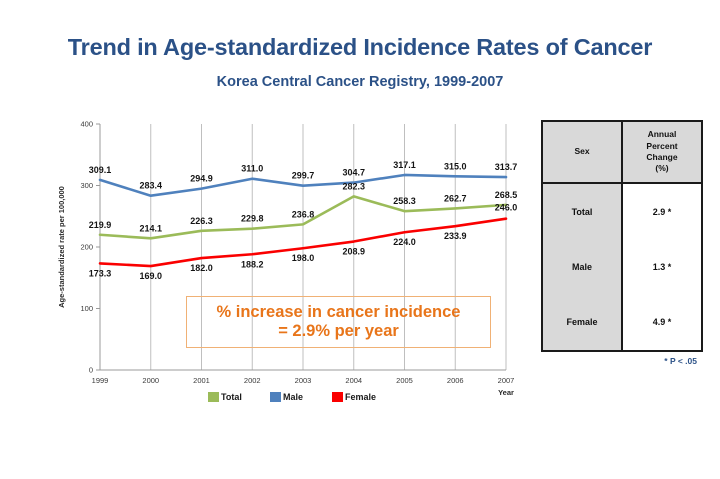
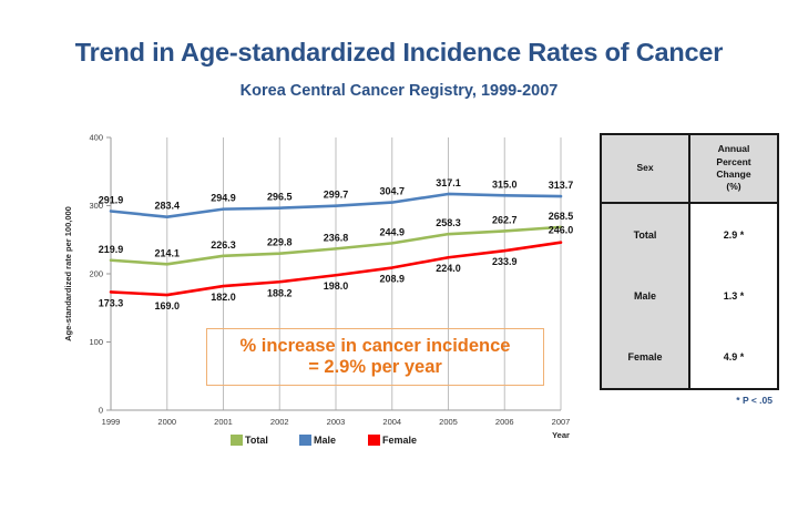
Male/1999: 309.1 -> 291.9
Male/2002: 311.0 -> 296.5
Total/2004: 282.3 -> 244.9
